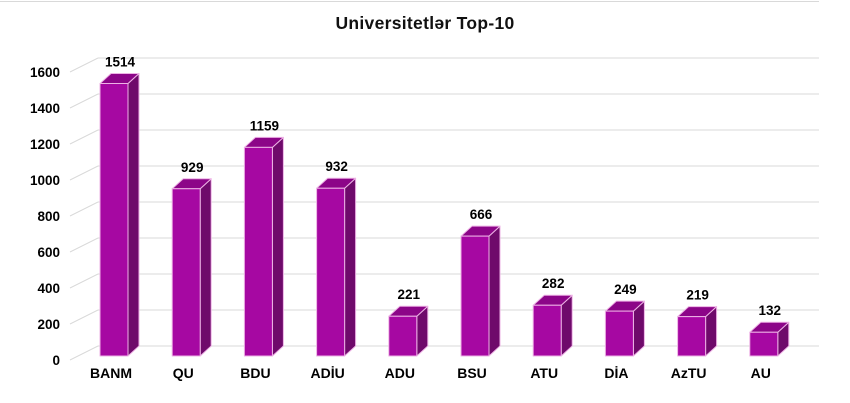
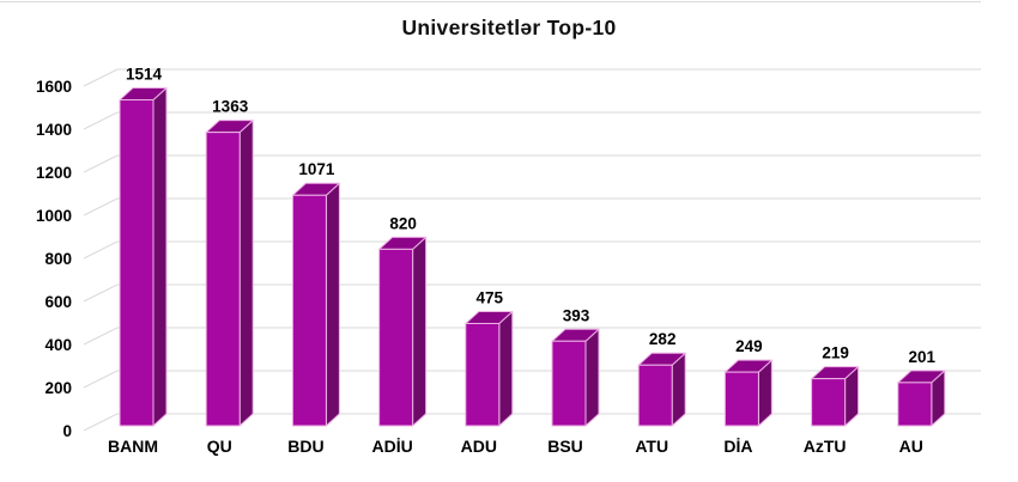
QU: 929 -> 1363
BDU: 1159 -> 1071
ADİU: 932 -> 820
ADU: 221 -> 475
BSU: 666 -> 393
AU: 132 -> 201
